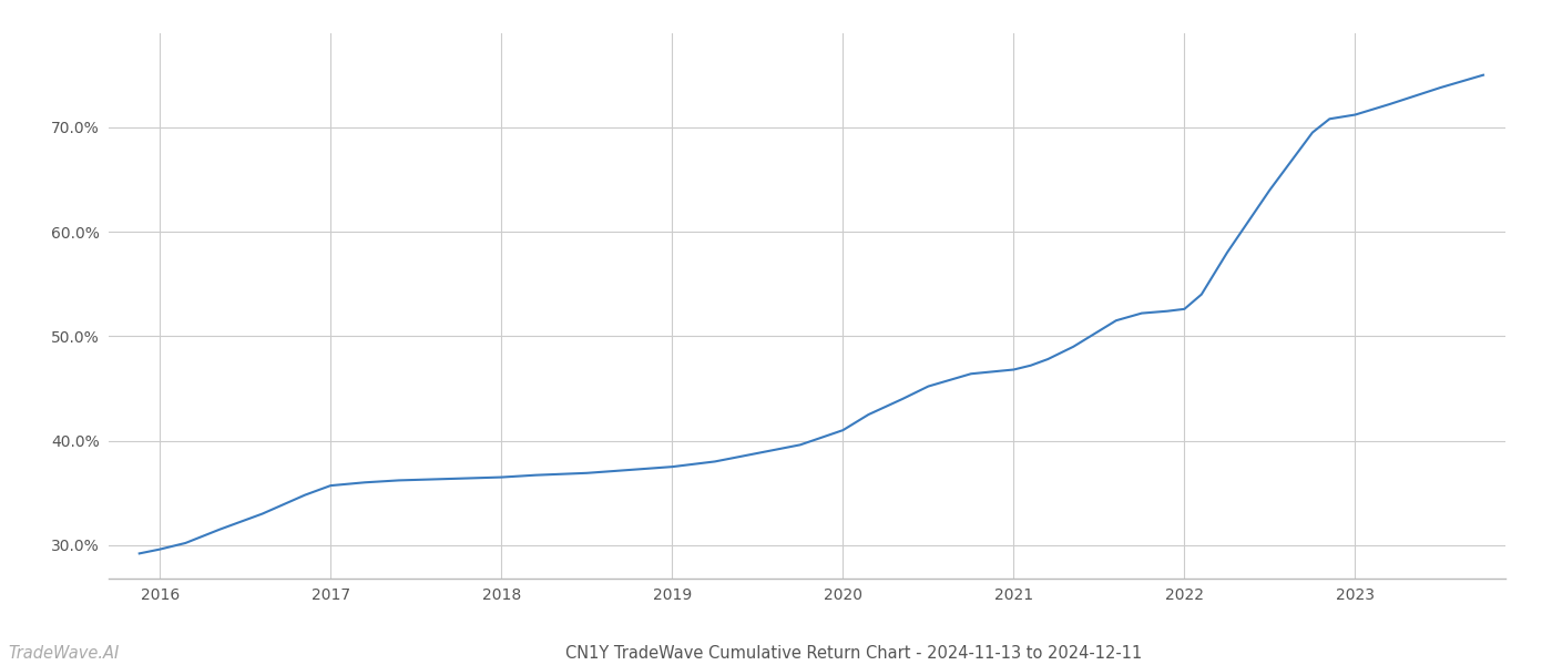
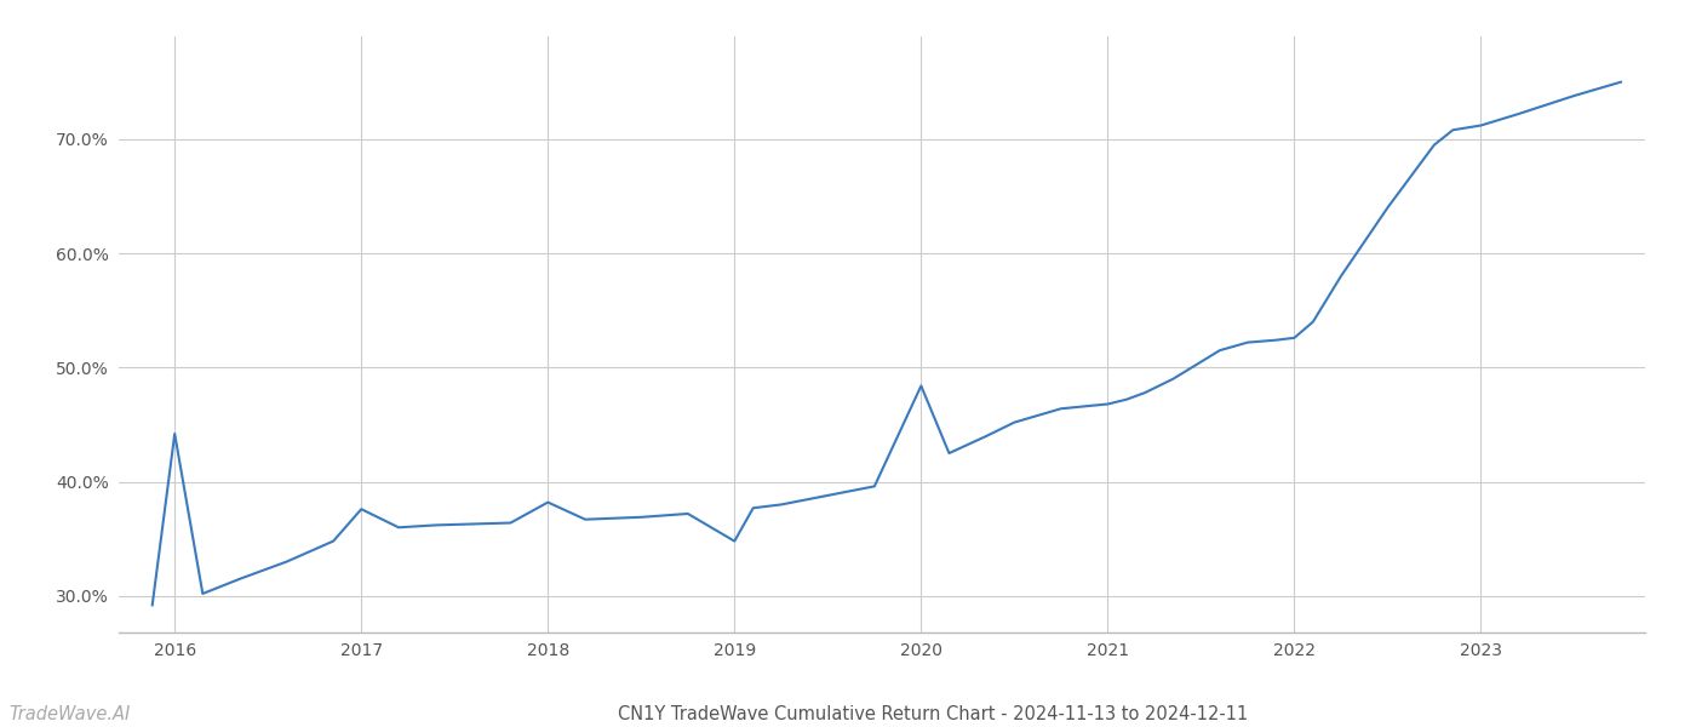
2016: 29.6% -> 44.2%
2017: 35.7% -> 37.6%
2018: 36.5% -> 38.2%
2019: 37.5% -> 34.8%
2020: 41.0% -> 48.4%
